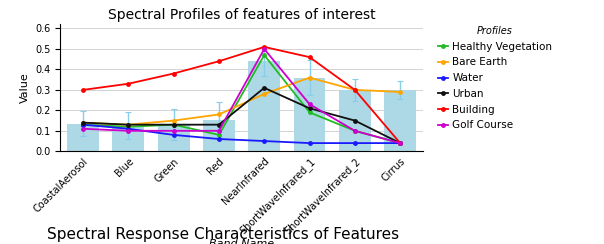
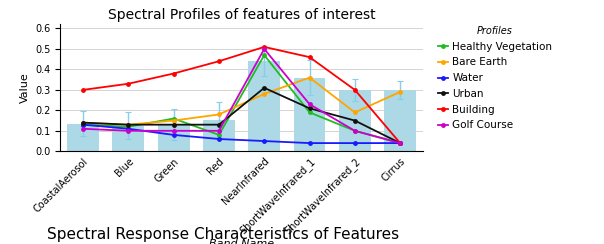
Healthy Vegetation/Green: 0.13 -> 0.16
Bare Earth/ShortWaveInfrared_2: 0.30 -> 0.19
